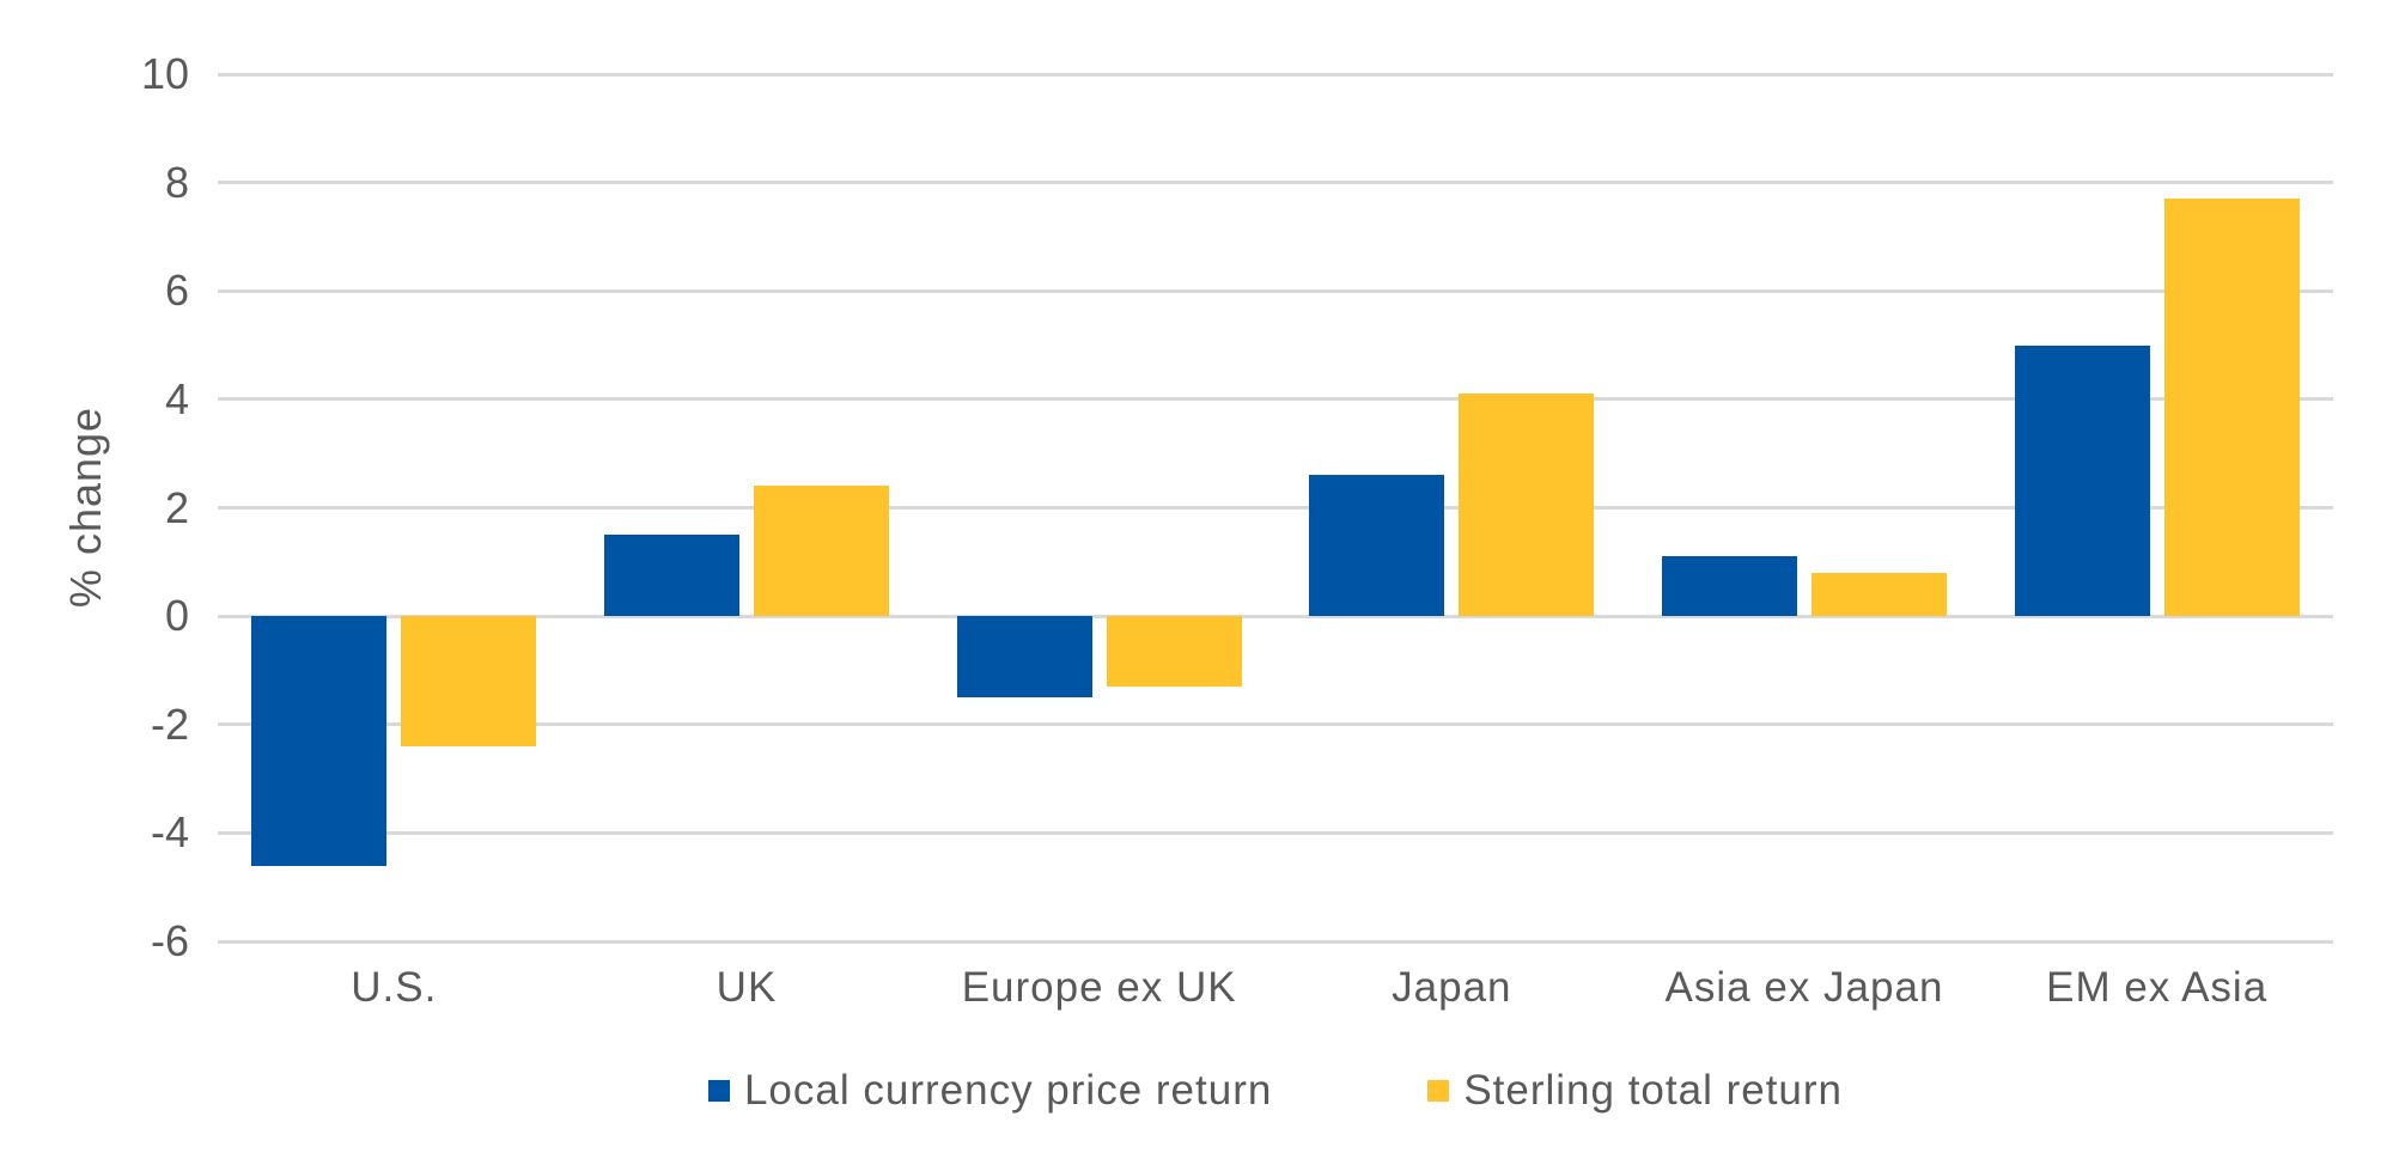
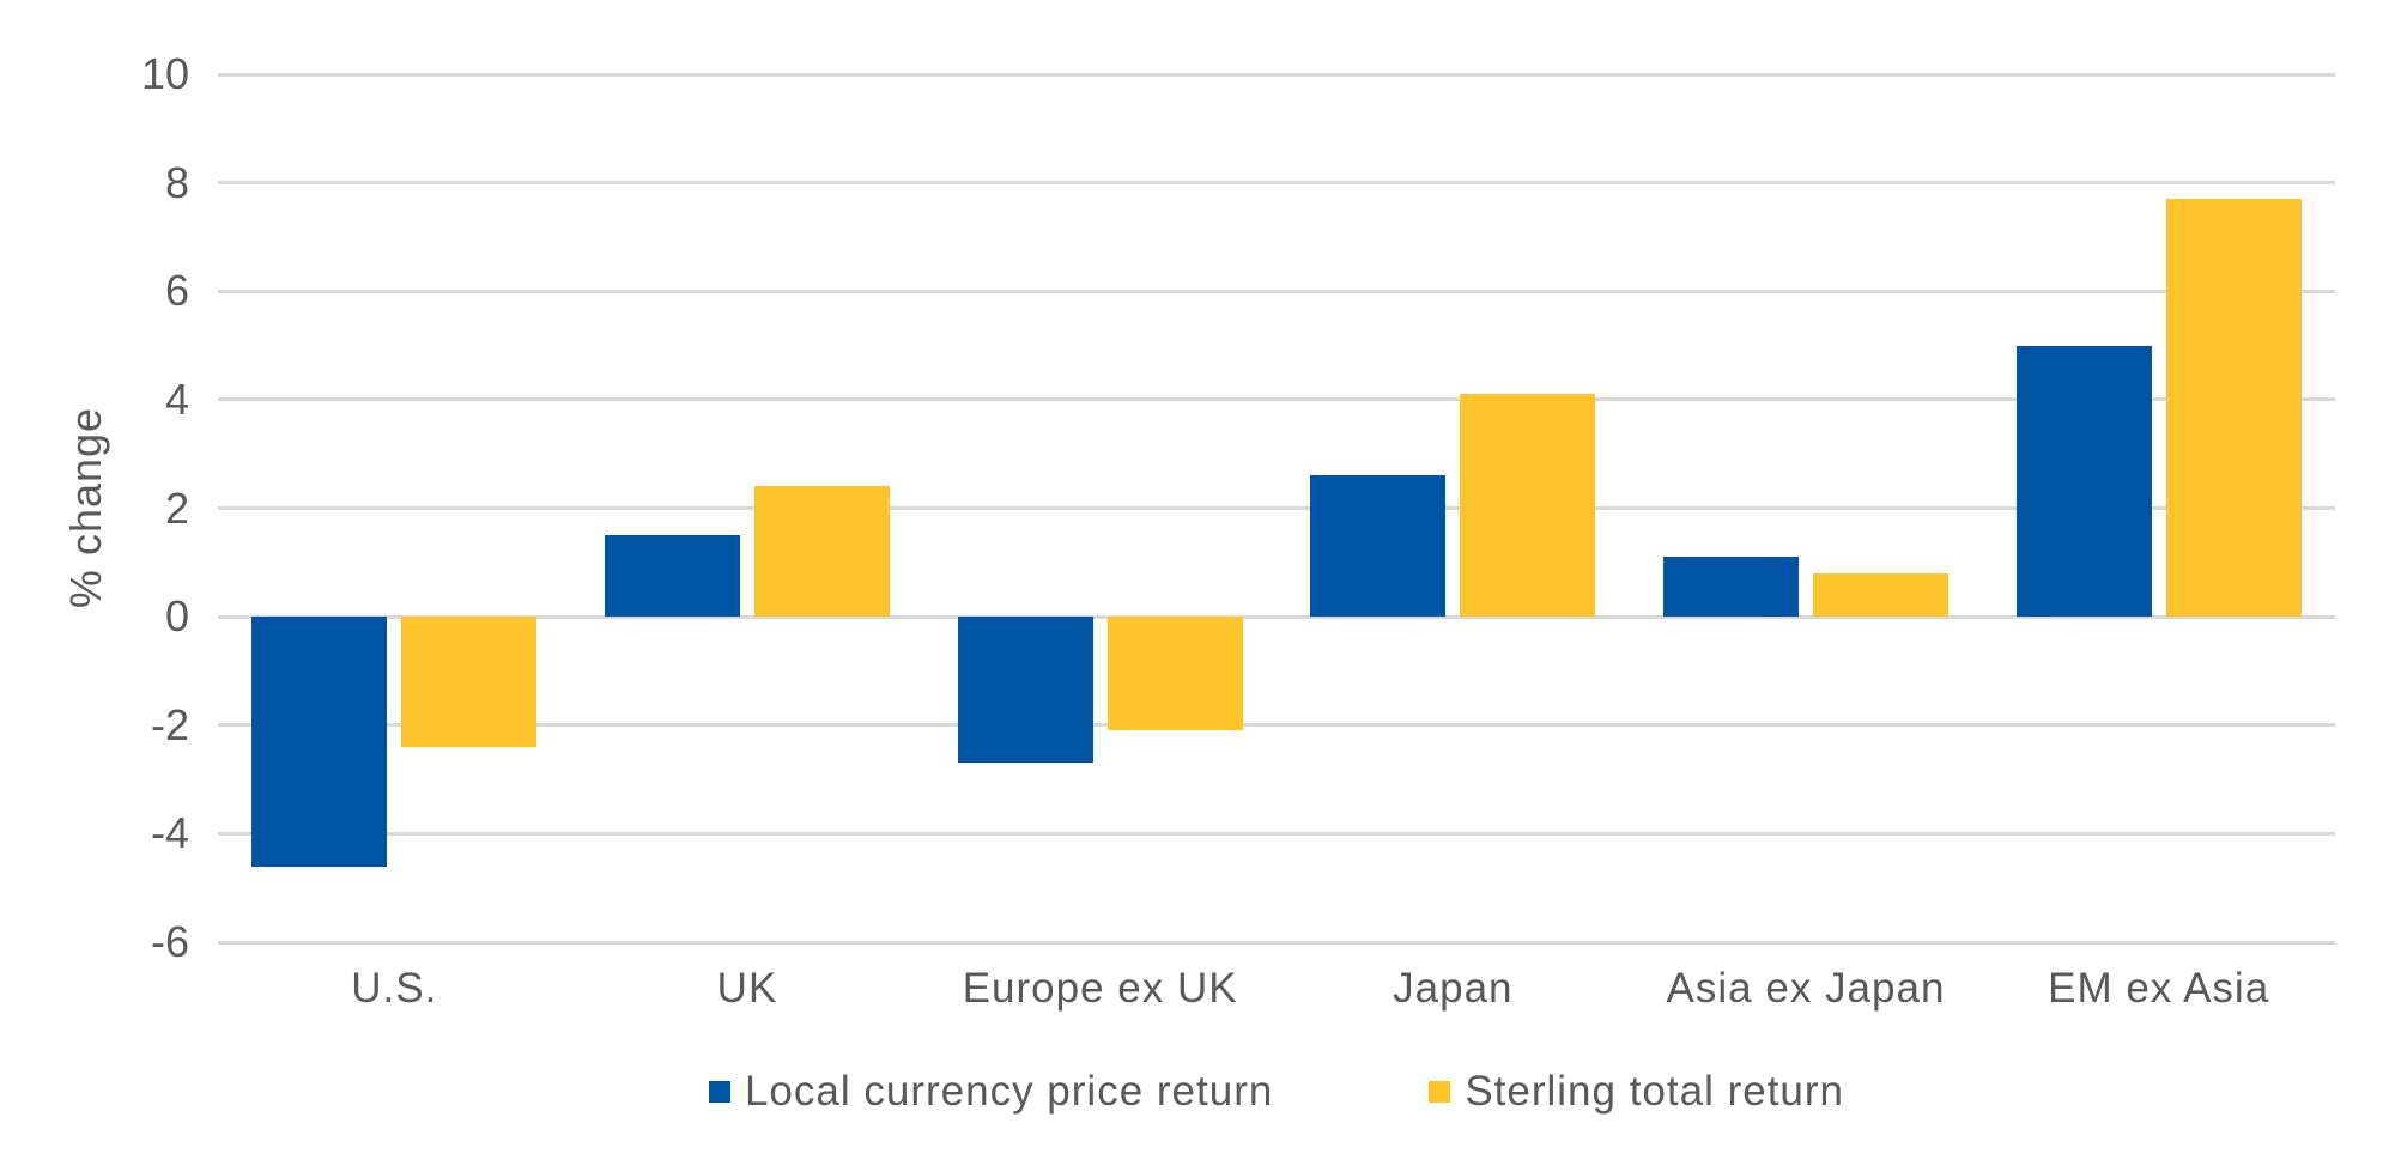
Local currency price return/Europe ex UK: -1.5 -> -2.7
Sterling total return/Europe ex UK: -1.3 -> -2.1
